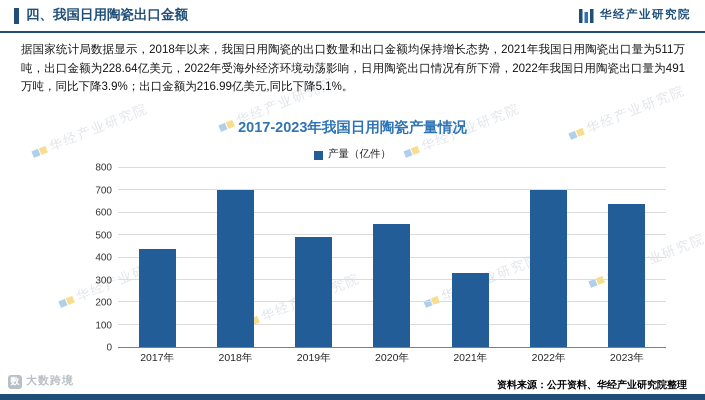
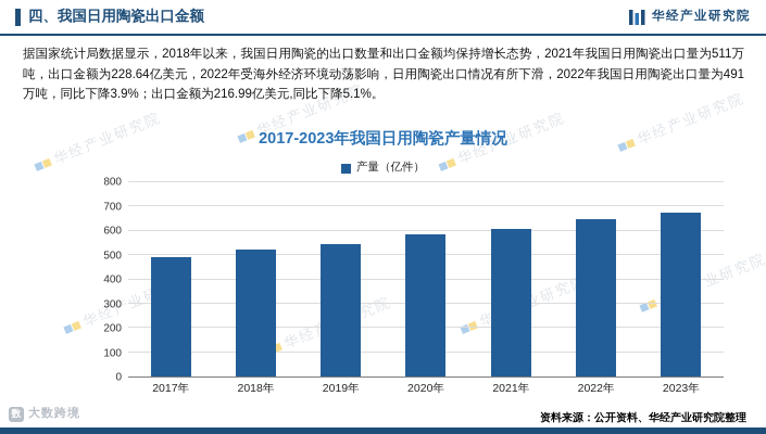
2017年: 440 -> 490
2018年: 700 -> 520
2019年: 490 -> 540
2020年: 550 -> 580
2021年: 330 -> 610
2022年: 700 -> 650
2023年: 640 -> 680
